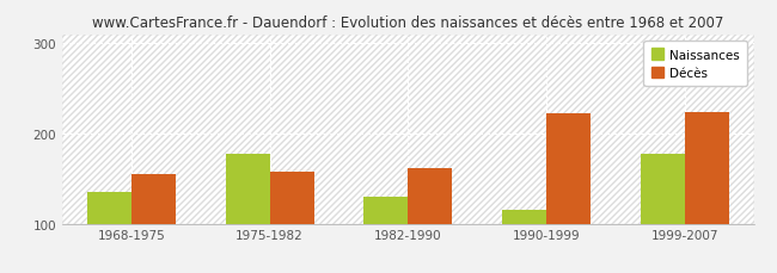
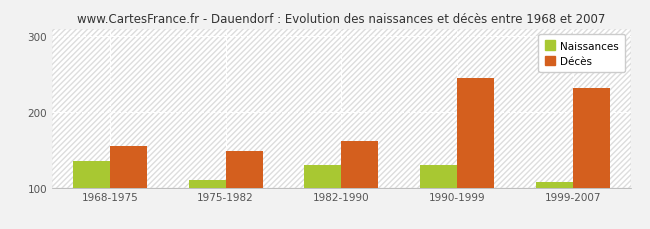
Naissances/1975-1982: 178 -> 110
Décès/1975-1982: 158 -> 148
Naissances/1990-1999: 116 -> 130
Décès/1990-1999: 222 -> 245
Naissances/1999-2007: 178 -> 108
Décès/1999-2007: 224 -> 232
